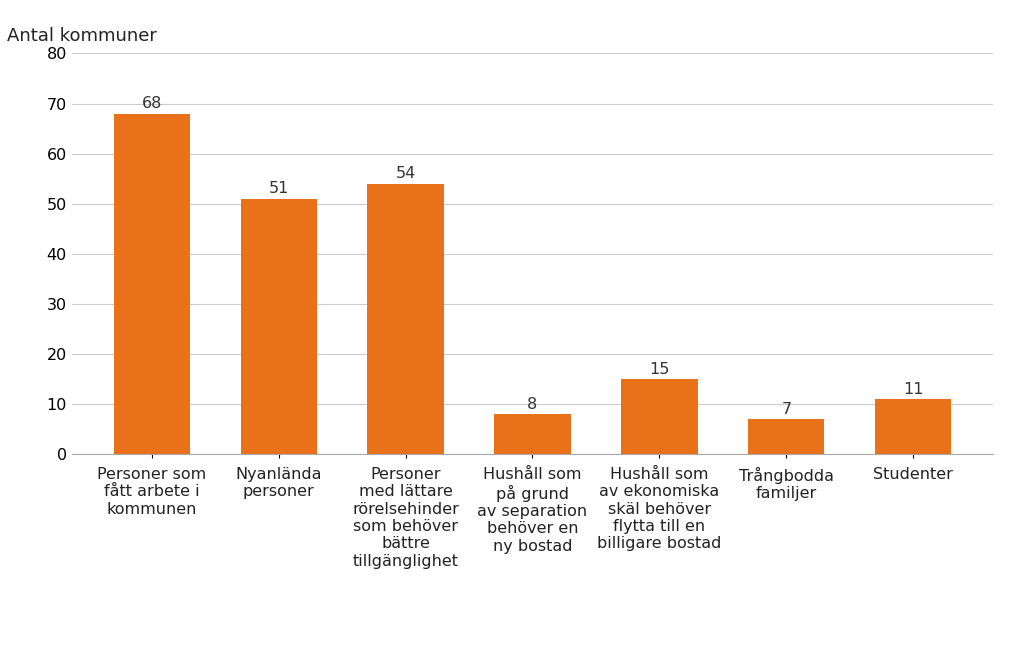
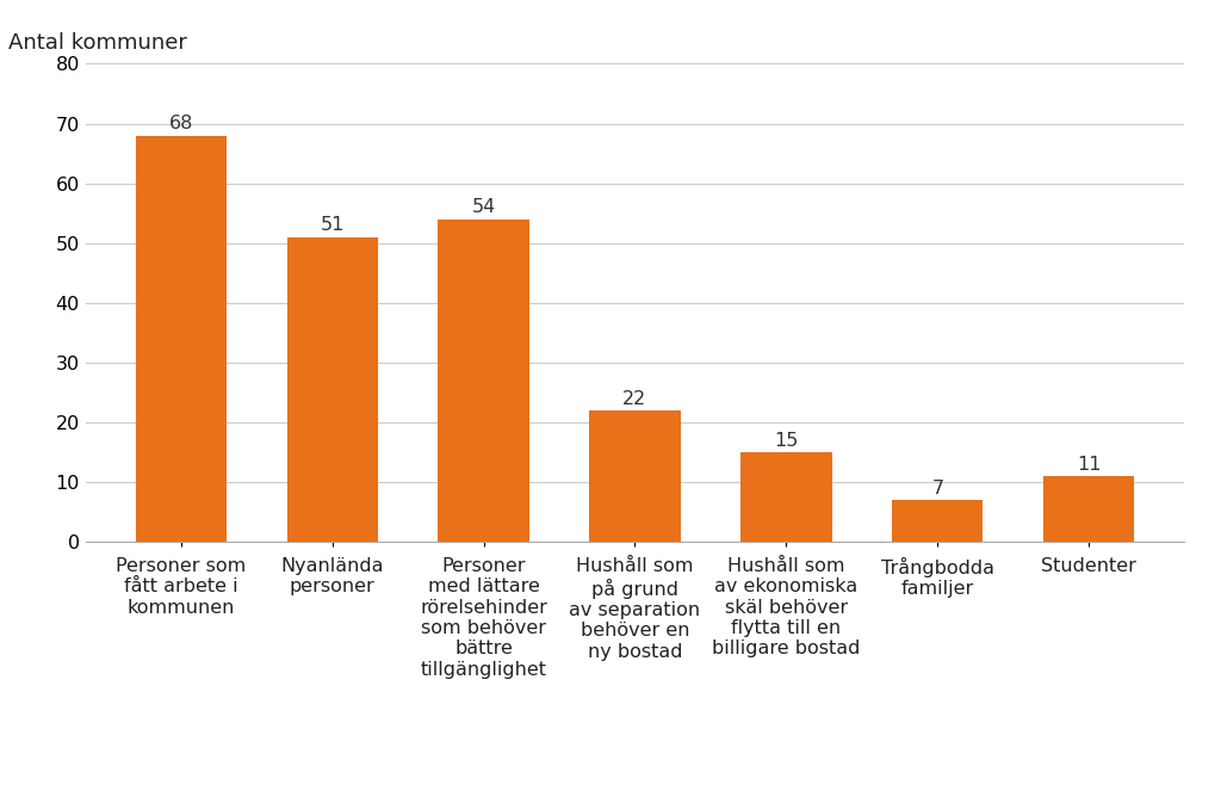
Hushåll som på grund av separation behöver en ny bostad: 8 -> 22
